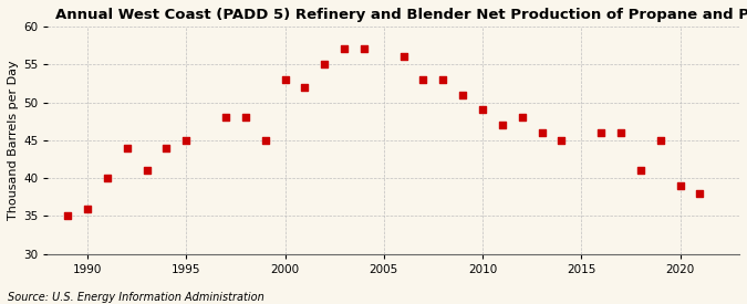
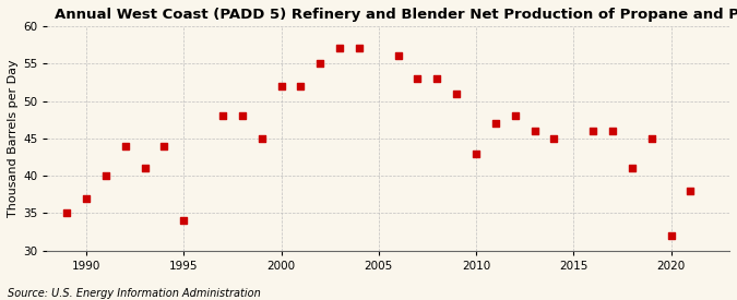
1990: 36 -> 37
1995: 45 -> 34
2000: 53 -> 52
2010: 49 -> 43
2020: 39 -> 32
